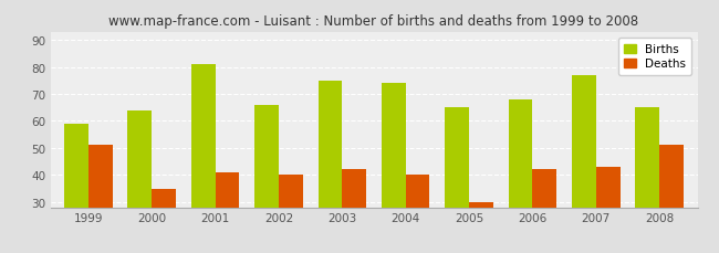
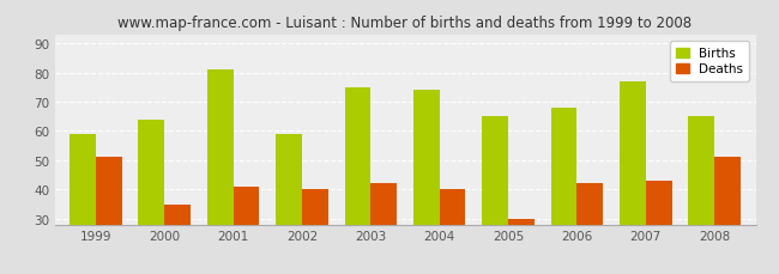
Births/2002: 66 -> 59
